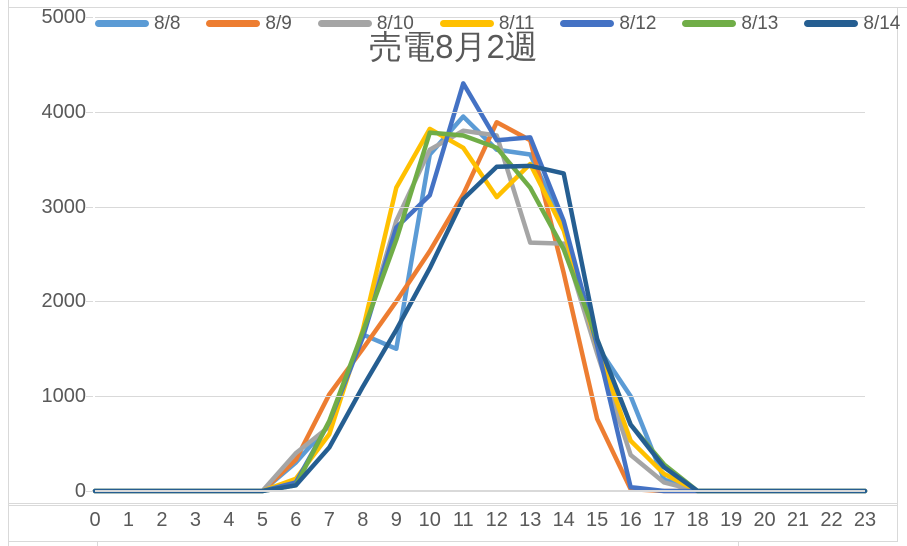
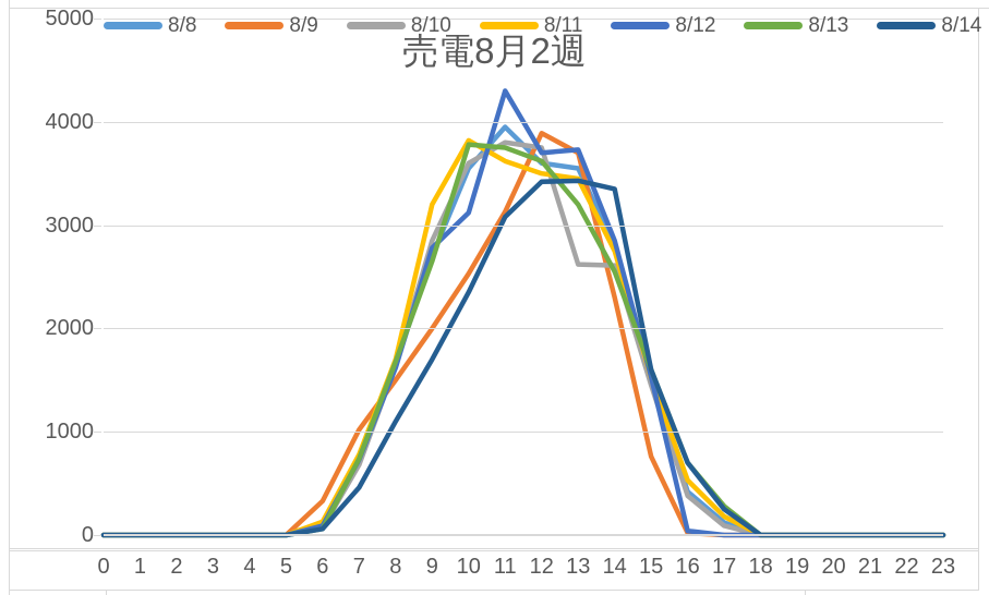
8/8/6: 300 -> 100
8/10/6: 400 -> 100
8/11/7: 600 -> 800
8/8/9: 1500 -> 2700
8/11/12: 3100 -> 3500
8/8/16: 1000 -> 400
